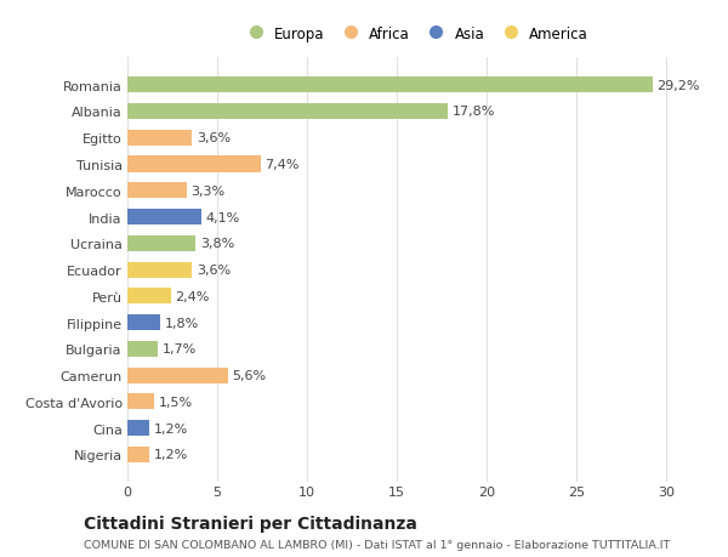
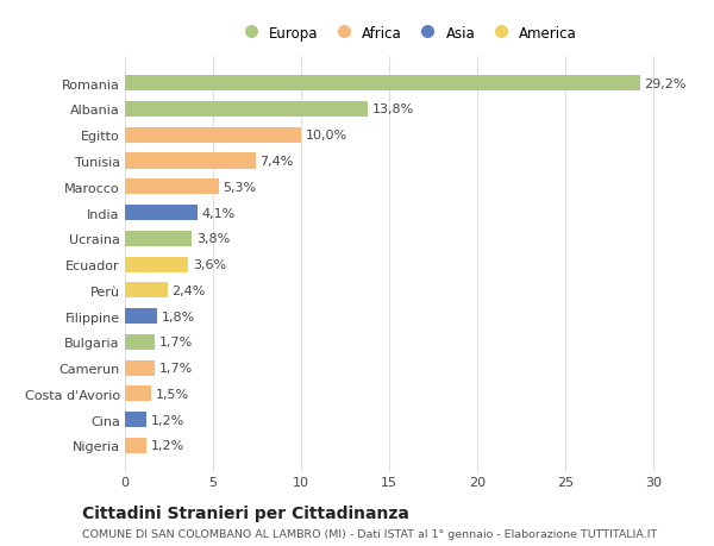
Albania: 17,8% -> 13,8%
Egitto: 3,6% -> 10,0%
Marocco: 3,3% -> 5,3%
Camerun: 5,6% -> 1,7%
